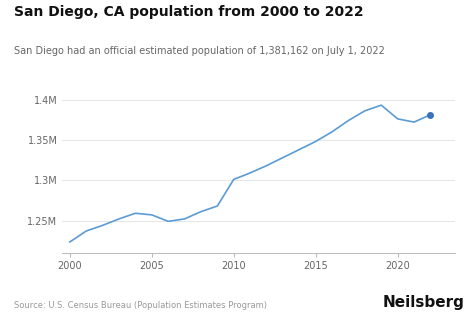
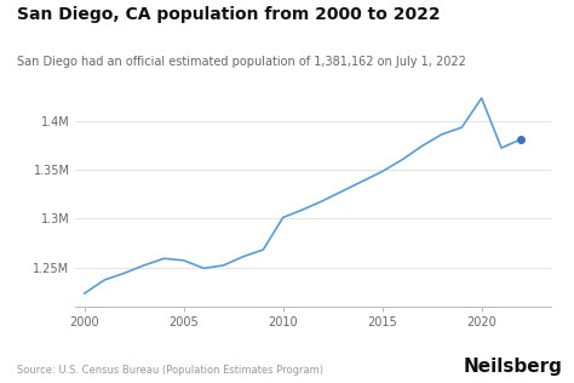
2020: 1.376M -> 1.423M
